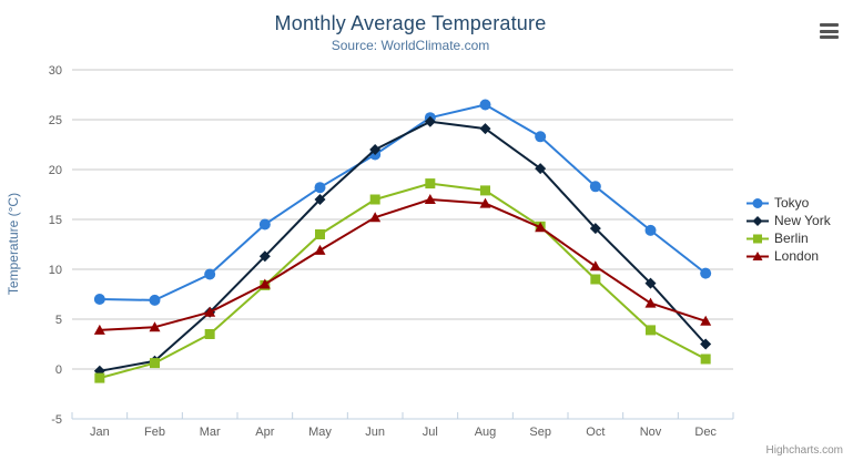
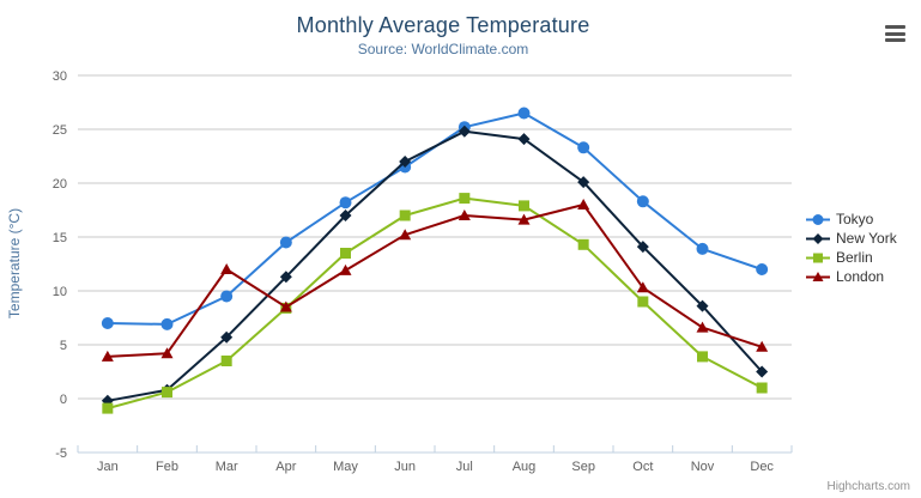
London/Mar: 6 -> 12
London/Sep: 14 -> 18
Tokyo/Dec: 10 -> 12
